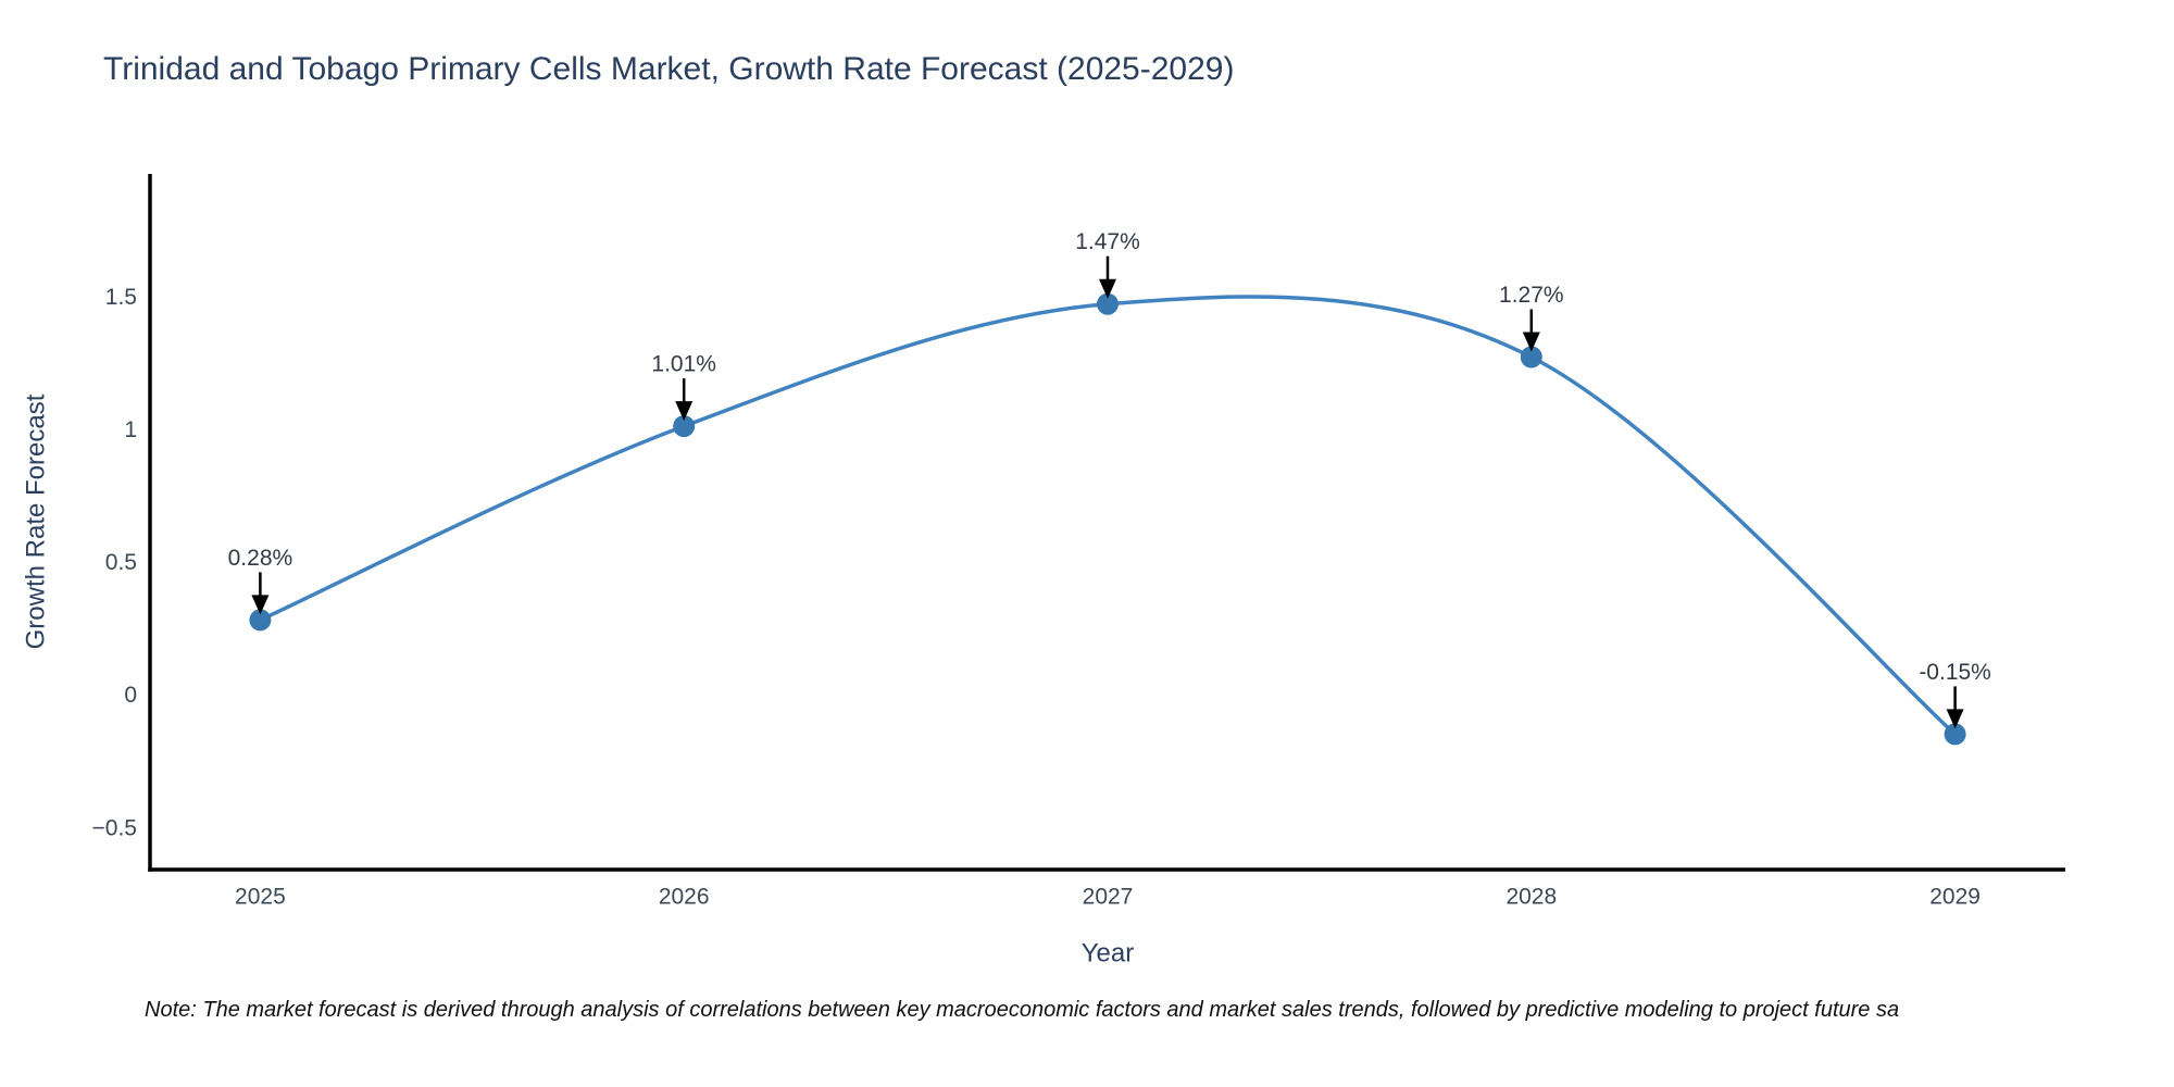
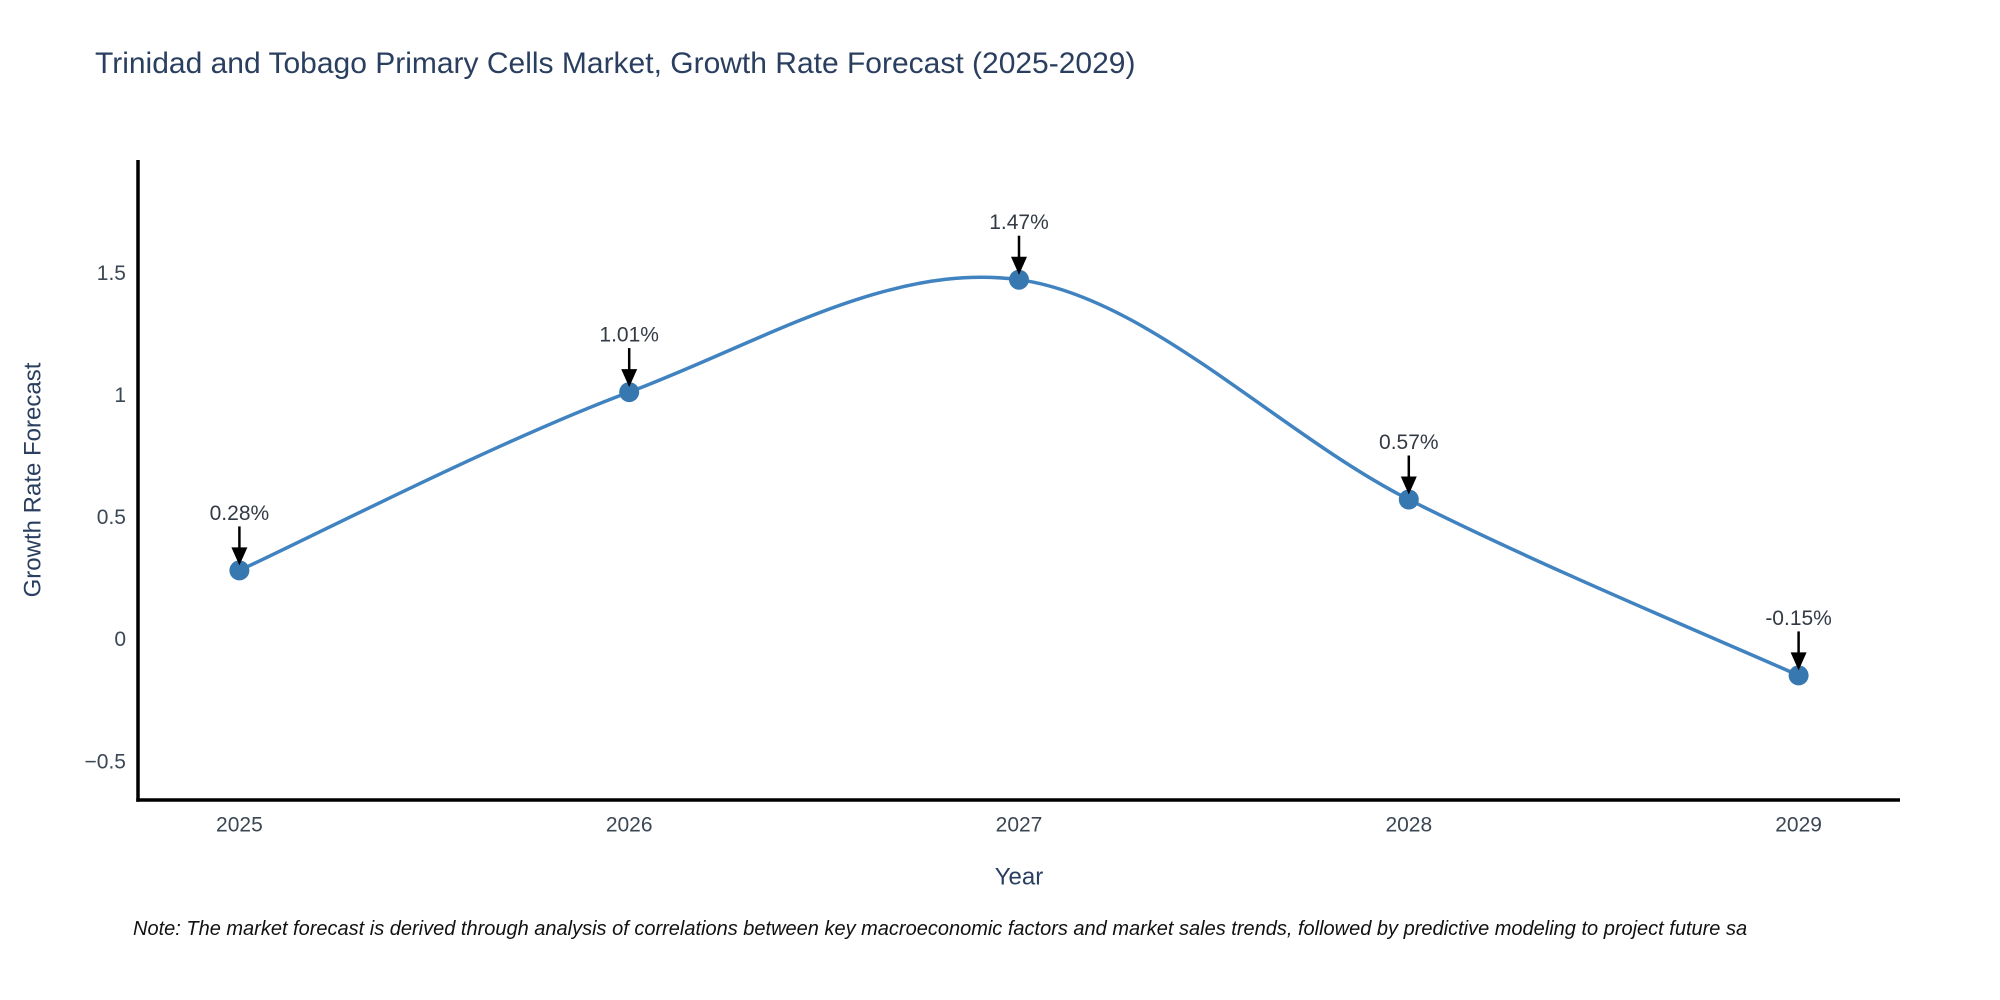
2028: 1.27% -> 0.57%
